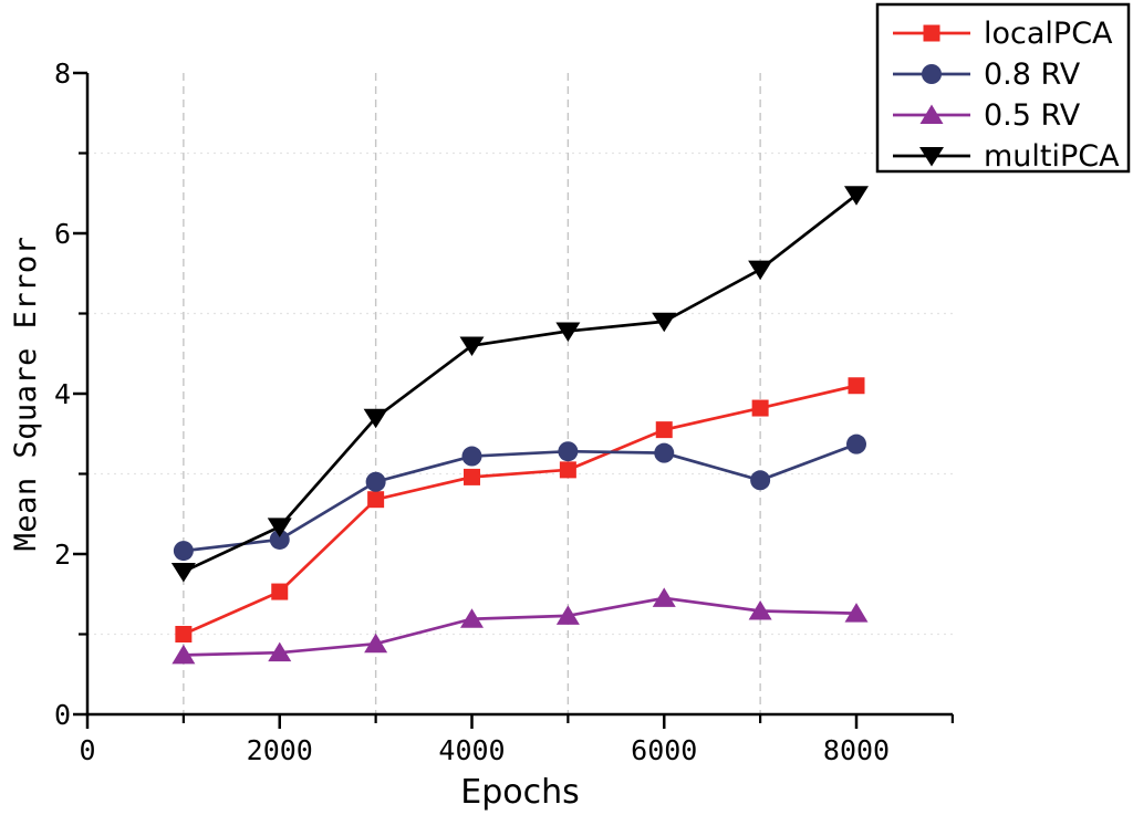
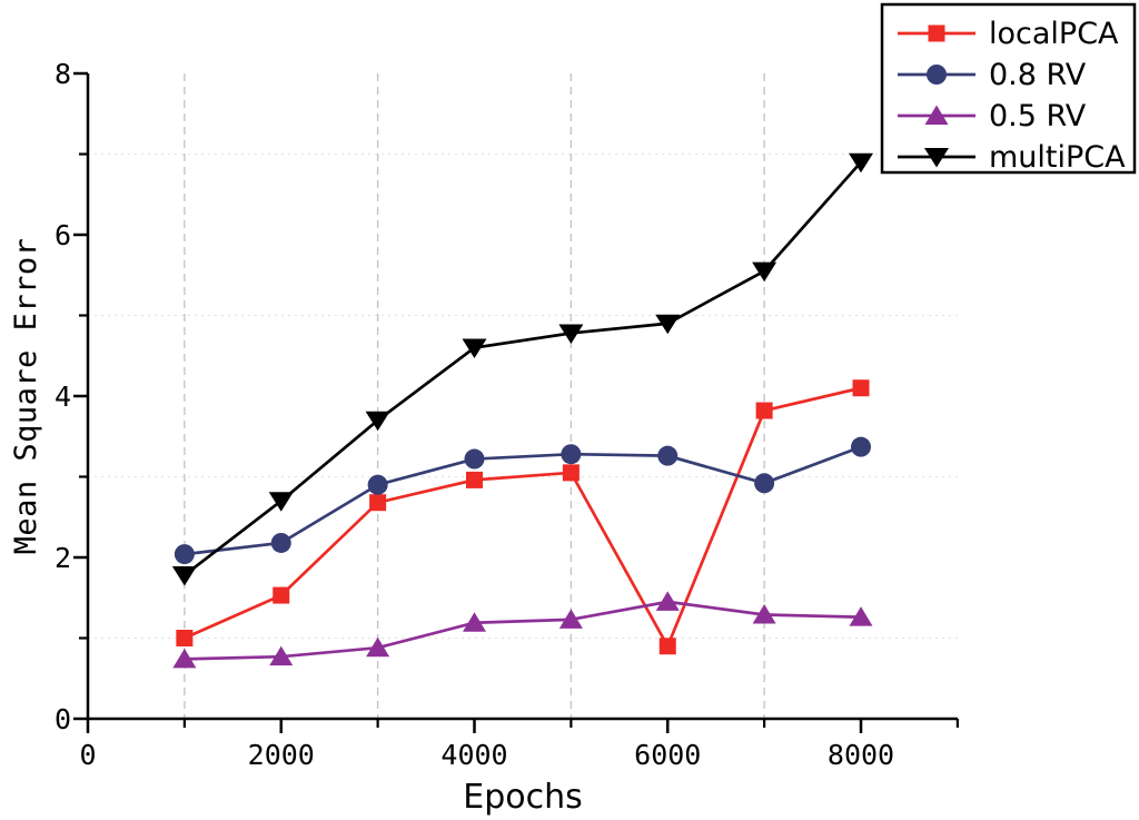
multiPCA/2000: 2.3 -> 2.7
localPCA/6000: 3.5 -> 0.9
multiPCA/8000: 6.5 -> 6.9
